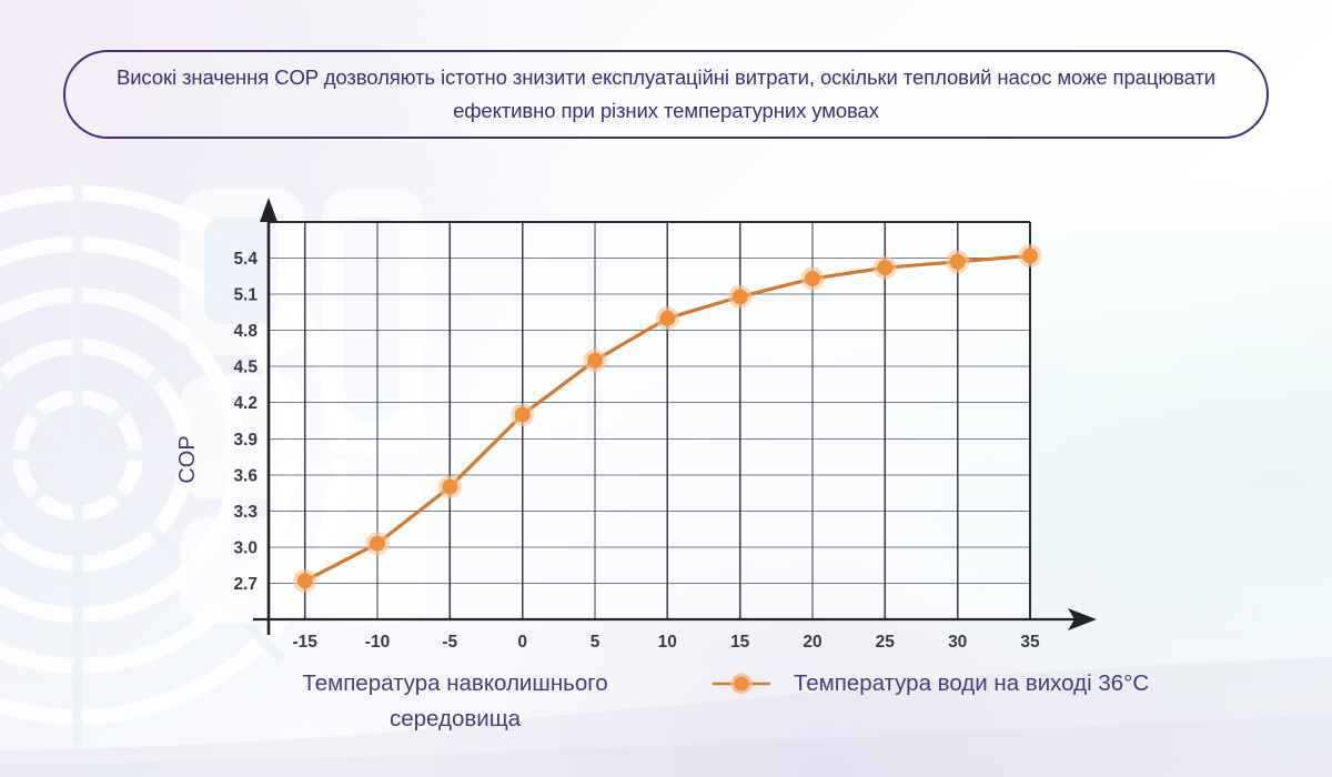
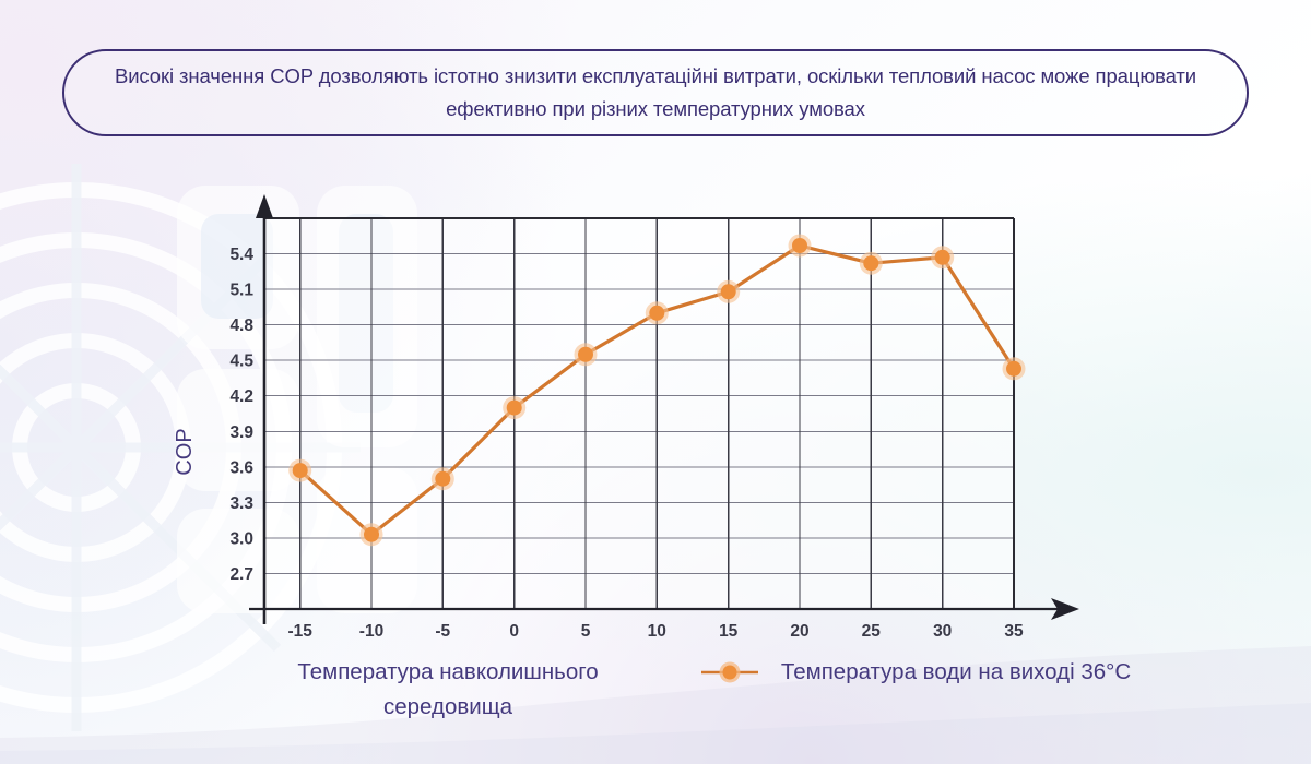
-15: 2.72 -> 3.57
20: 5.23 -> 5.47
35: 5.42 -> 4.43
